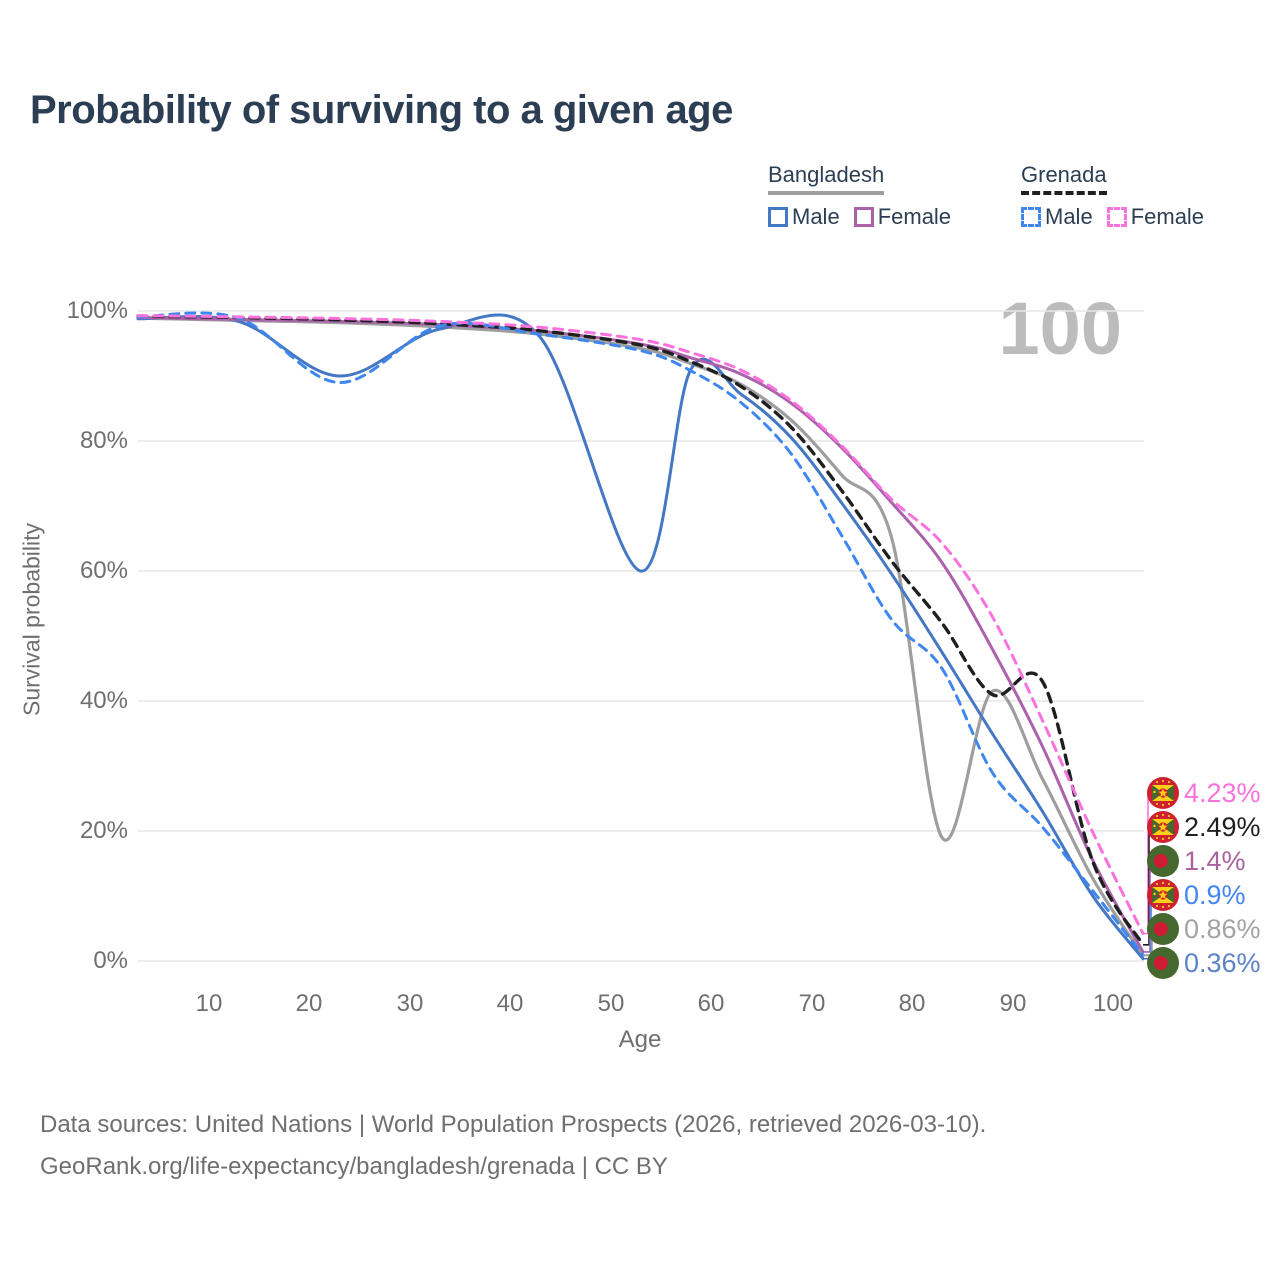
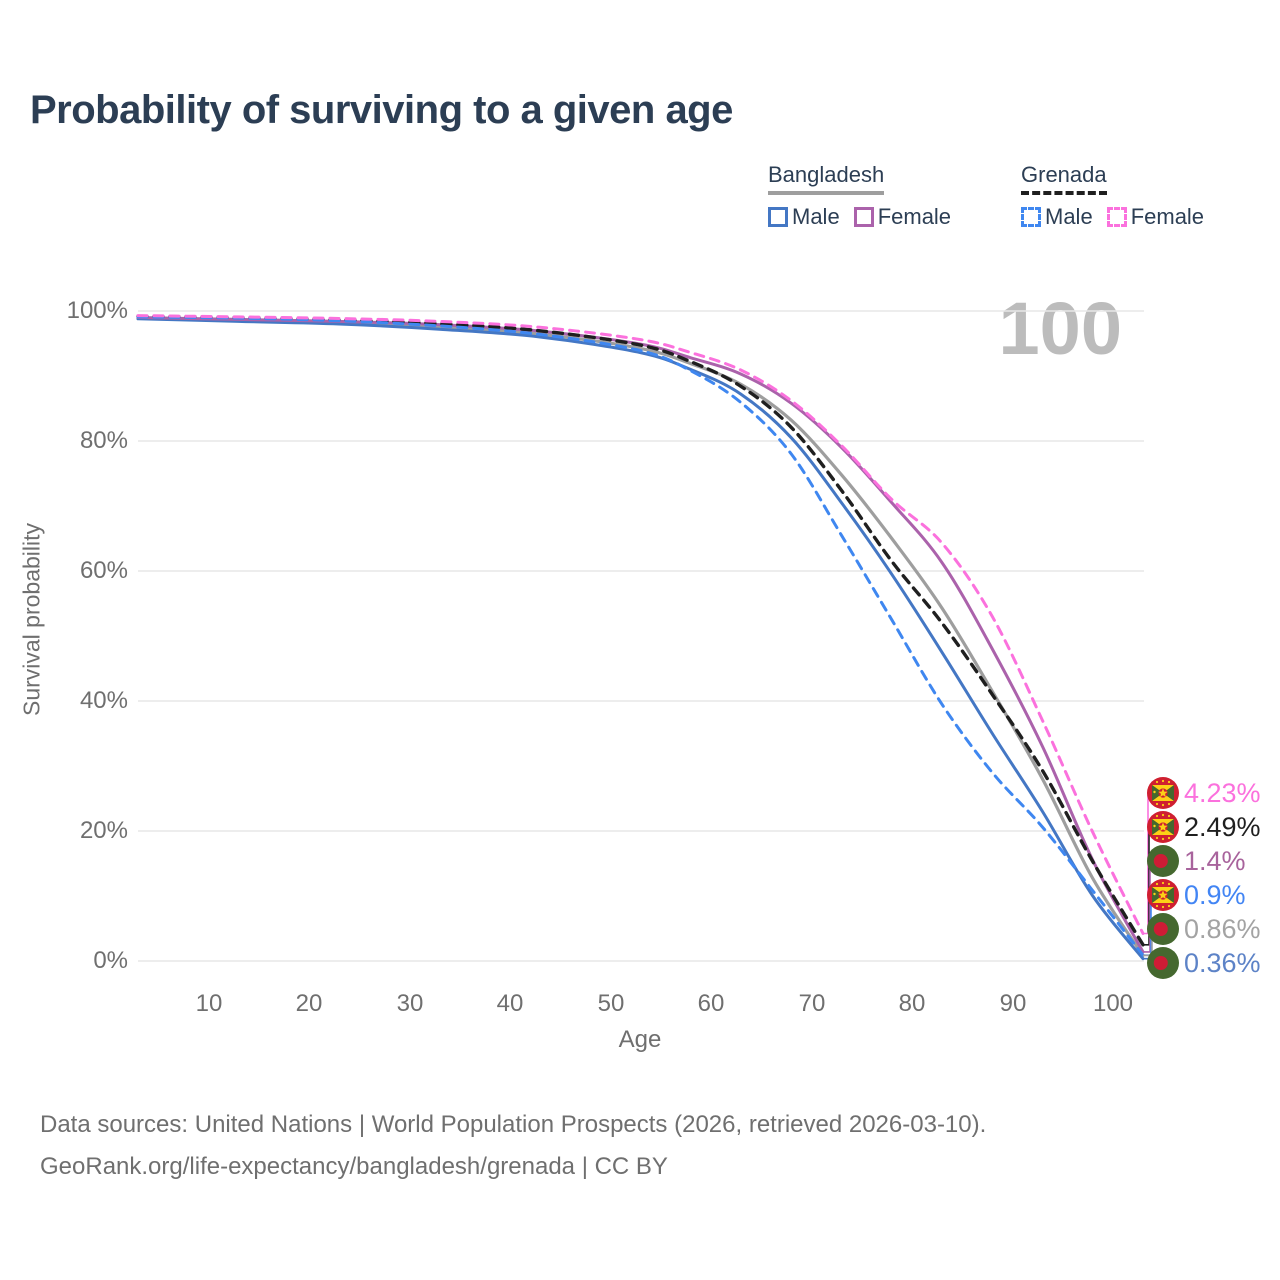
Bangladesh Male/20: 90% -> 98%
Grenada Male/20: 89% -> 98%
Bangladesh Male/50: 60% -> 94%
Bangladesh/80: 19% -> 54%
Grenada Male/80: 45% -> 40%
Grenada/90: 43% -> 29%
